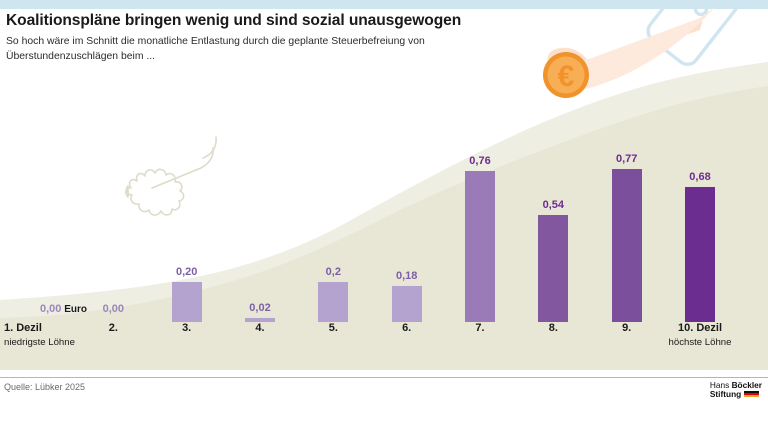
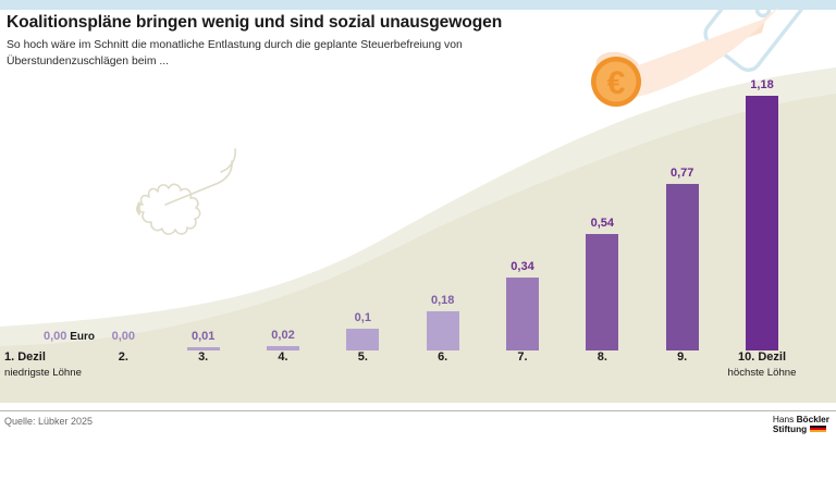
3.: 0,20 -> 0,01
5.: 0,2 -> 0,1
7.: 0,76 -> 0,34
10. Dezil: 0,68 -> 1,18
